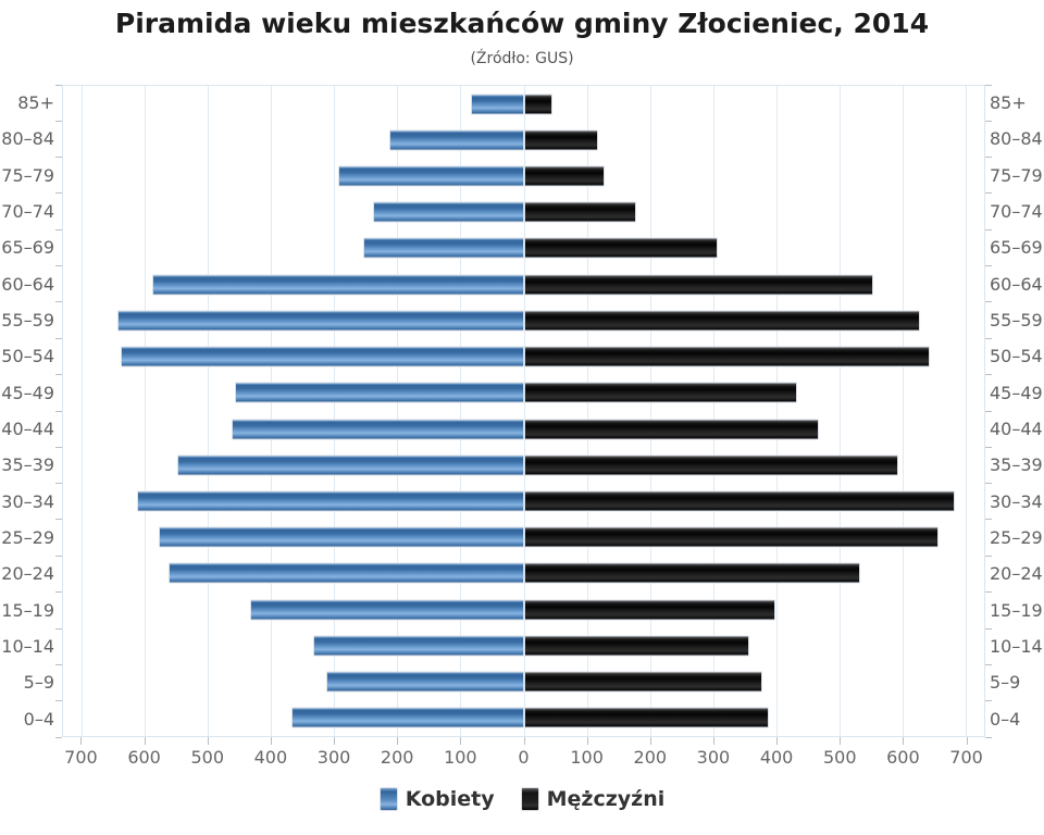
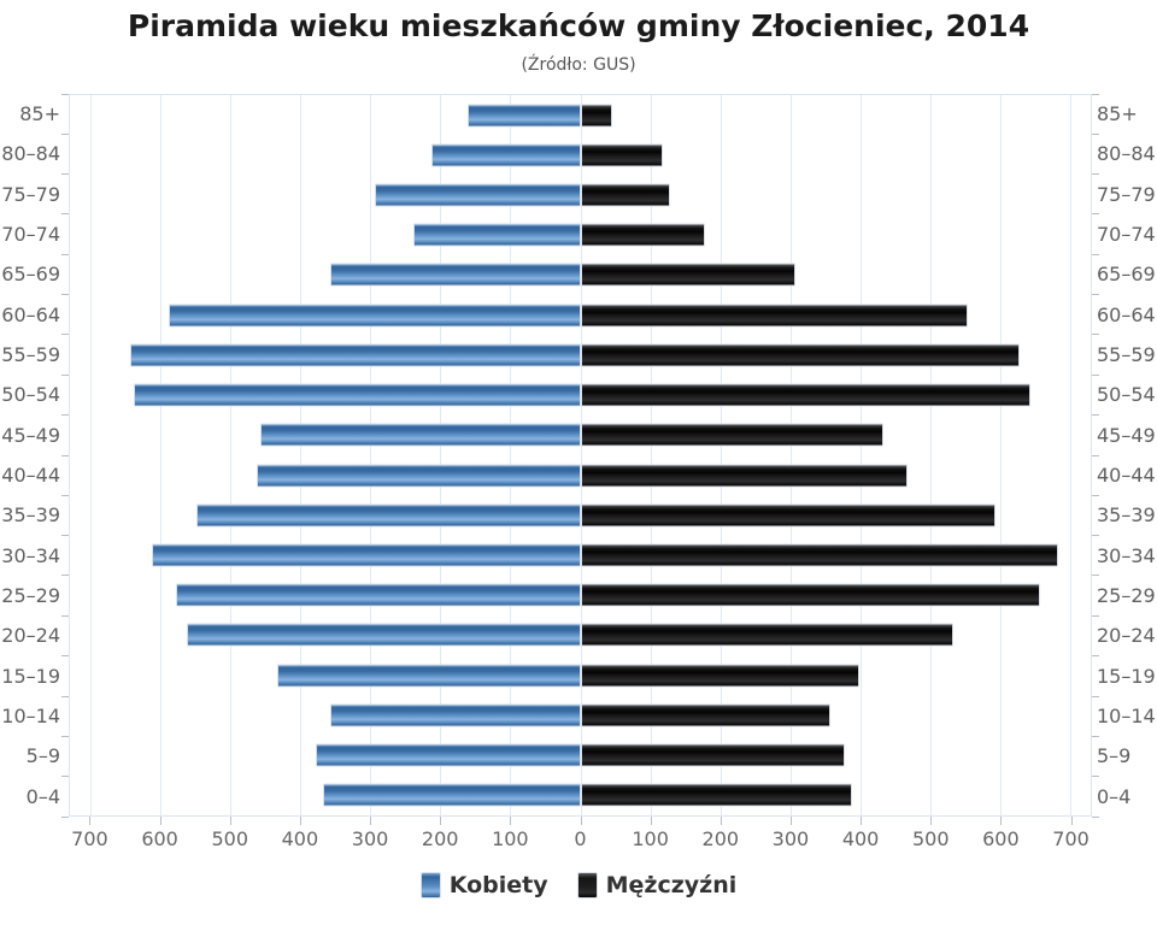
Kobiety/85+: 80 -> 160
Kobiety/65–69: 250 -> 360
Kobiety/10–14: 330 -> 360
Kobiety/5–9: 310 -> 380
